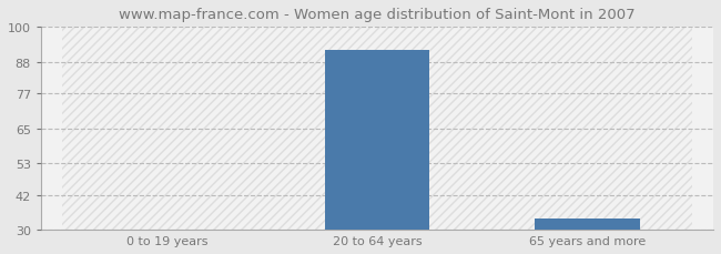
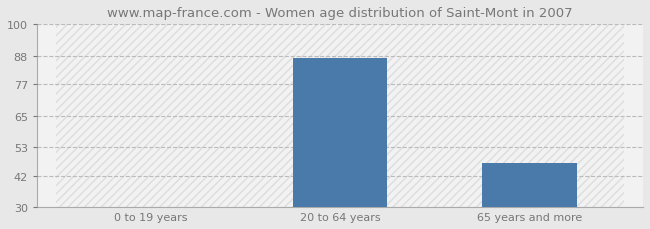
20 to 64 years: 92 -> 87
65 years and more: 34 -> 47
